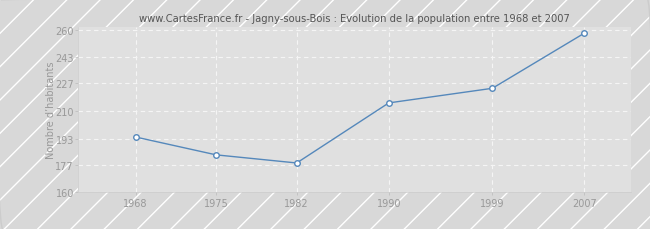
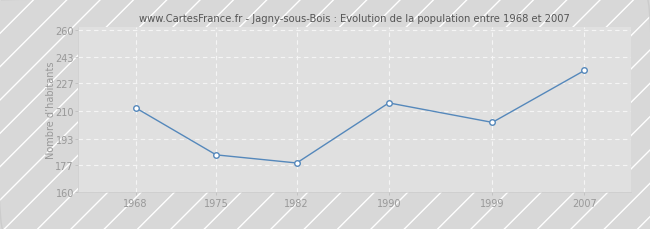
1968: 194 -> 212
1999: 224 -> 203
2007: 258 -> 235
